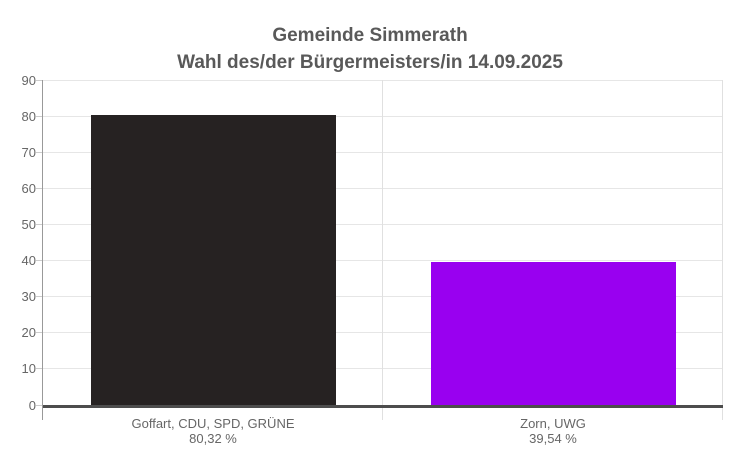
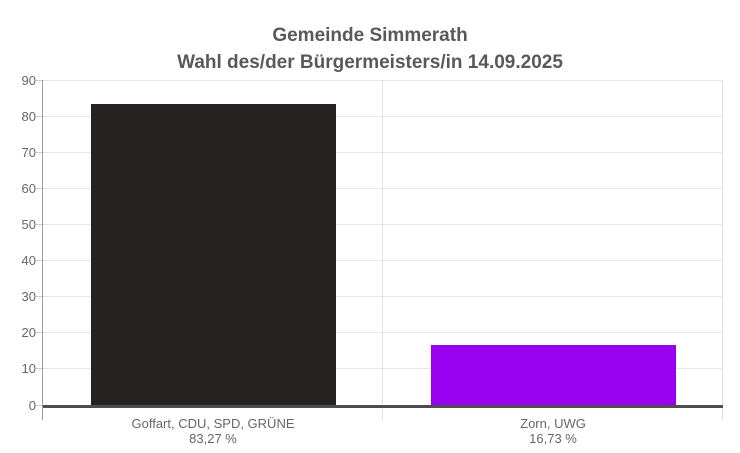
Goffart, CDU, SPD, GRÜNE: 80,32 -> 83,27
Zorn, UWG: 39,54 -> 16,73
